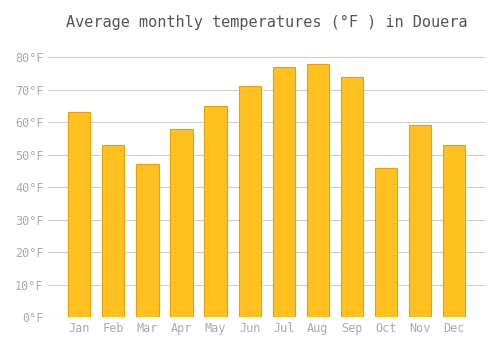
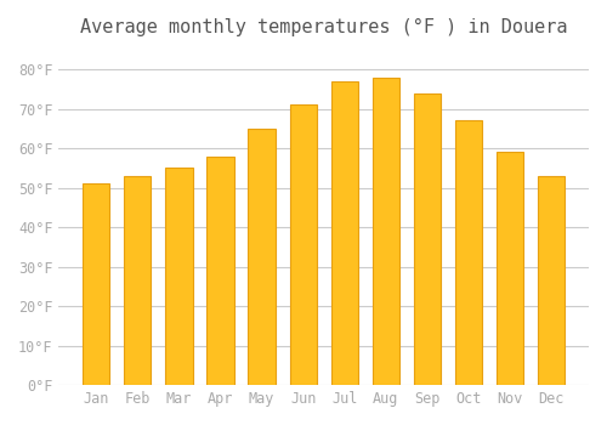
Jan: 63°F -> 51°F
Mar: 47°F -> 55°F
Oct: 46°F -> 67°F
